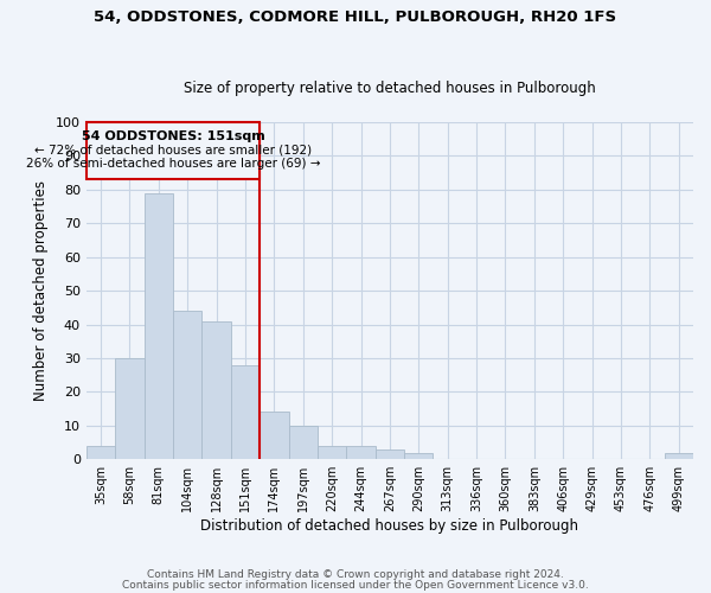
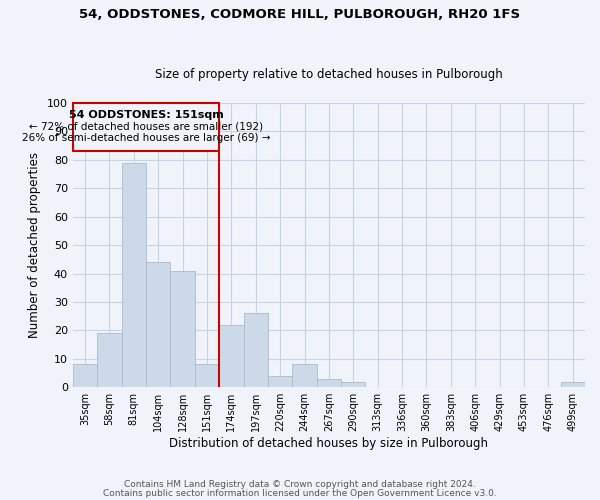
35sqm: 4 -> 8
58sqm: 30 -> 19
151sqm: 28 -> 8
174sqm: 14 -> 22
197sqm: 10 -> 26
244sqm: 4 -> 8
